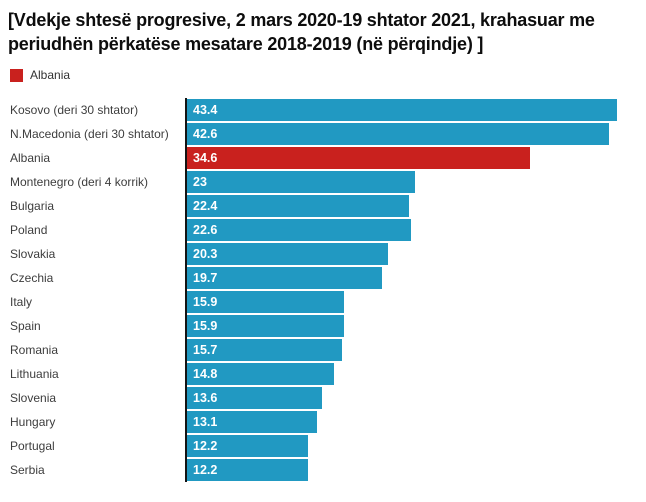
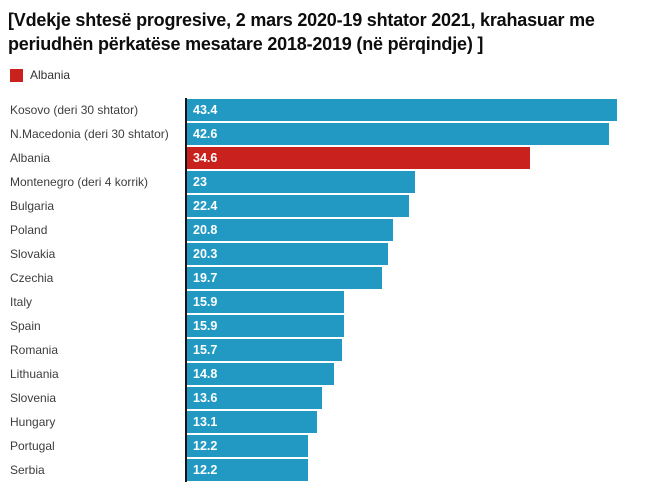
Poland: 22.6 -> 20.8
